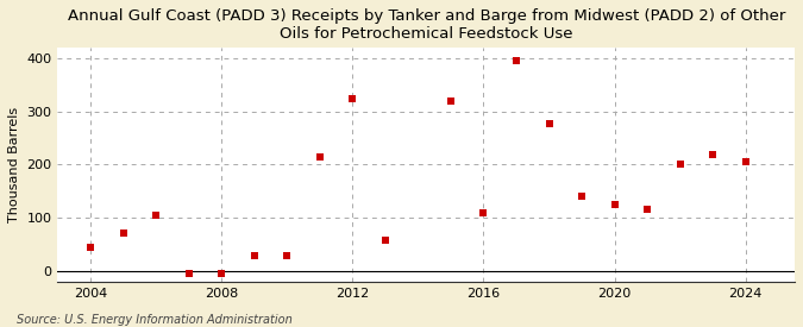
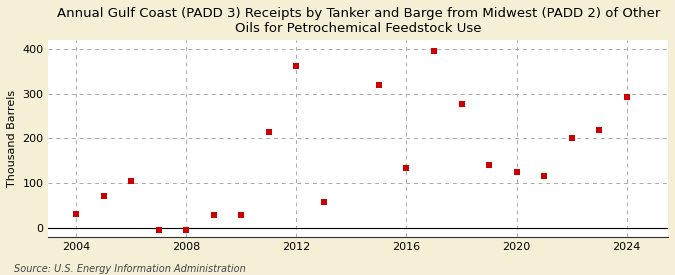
2004: 45 -> 30
2012: 325 -> 363
2016: 110 -> 135
2024: 205 -> 293
